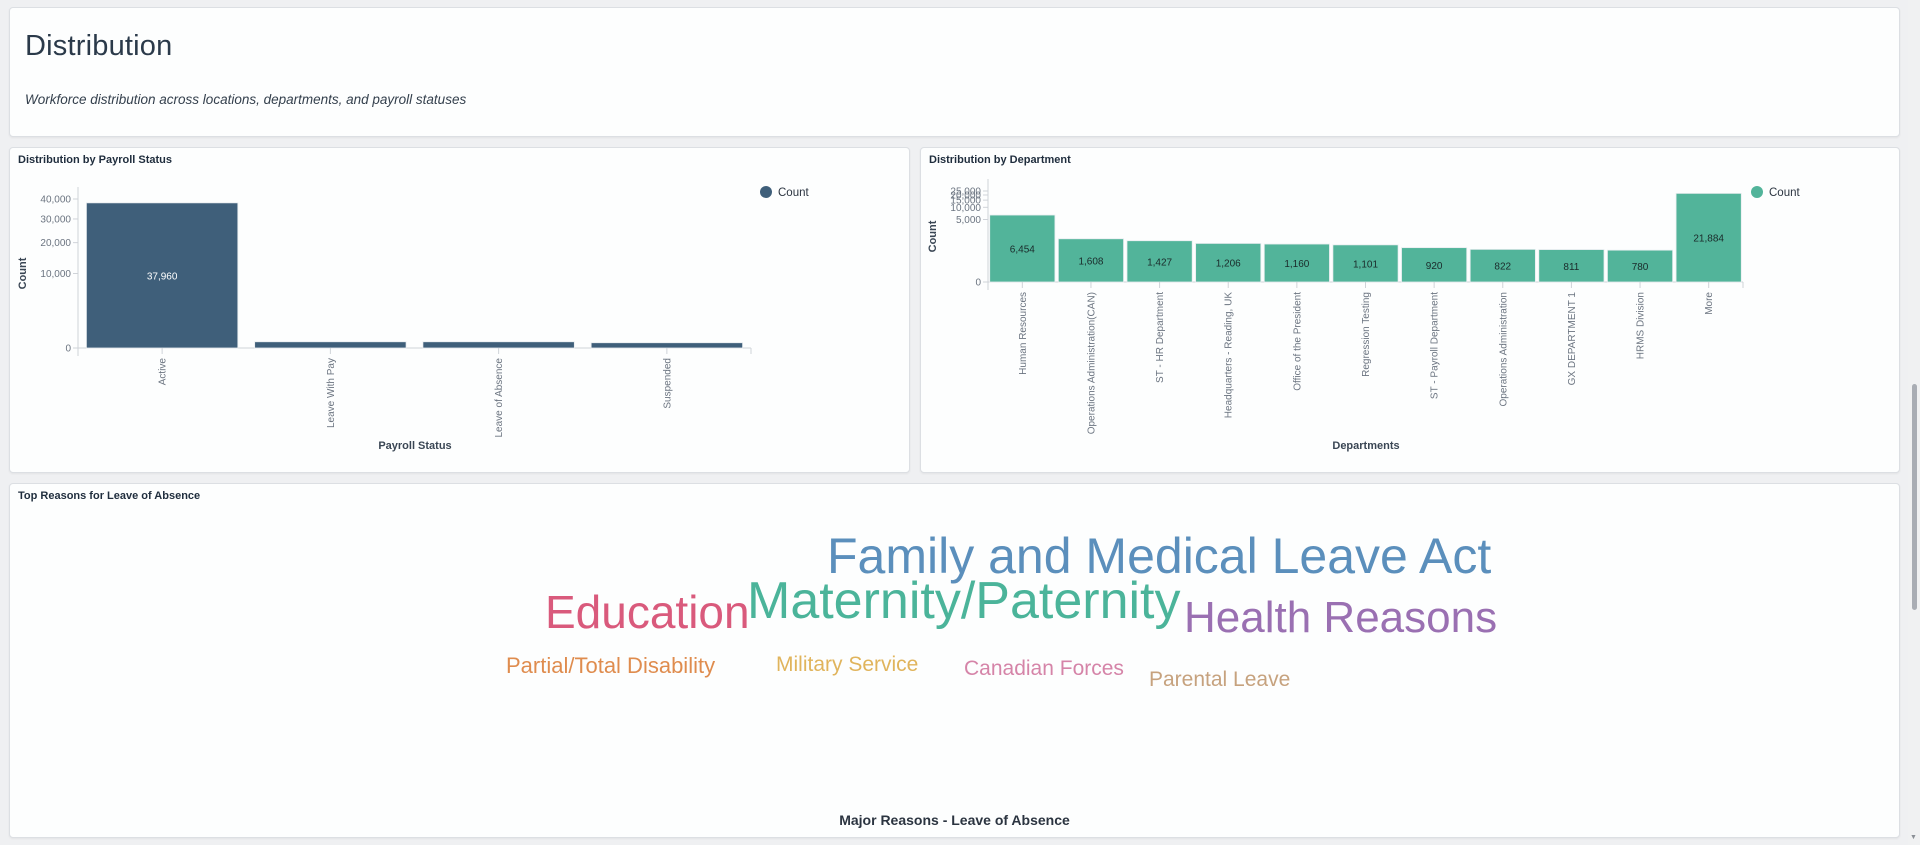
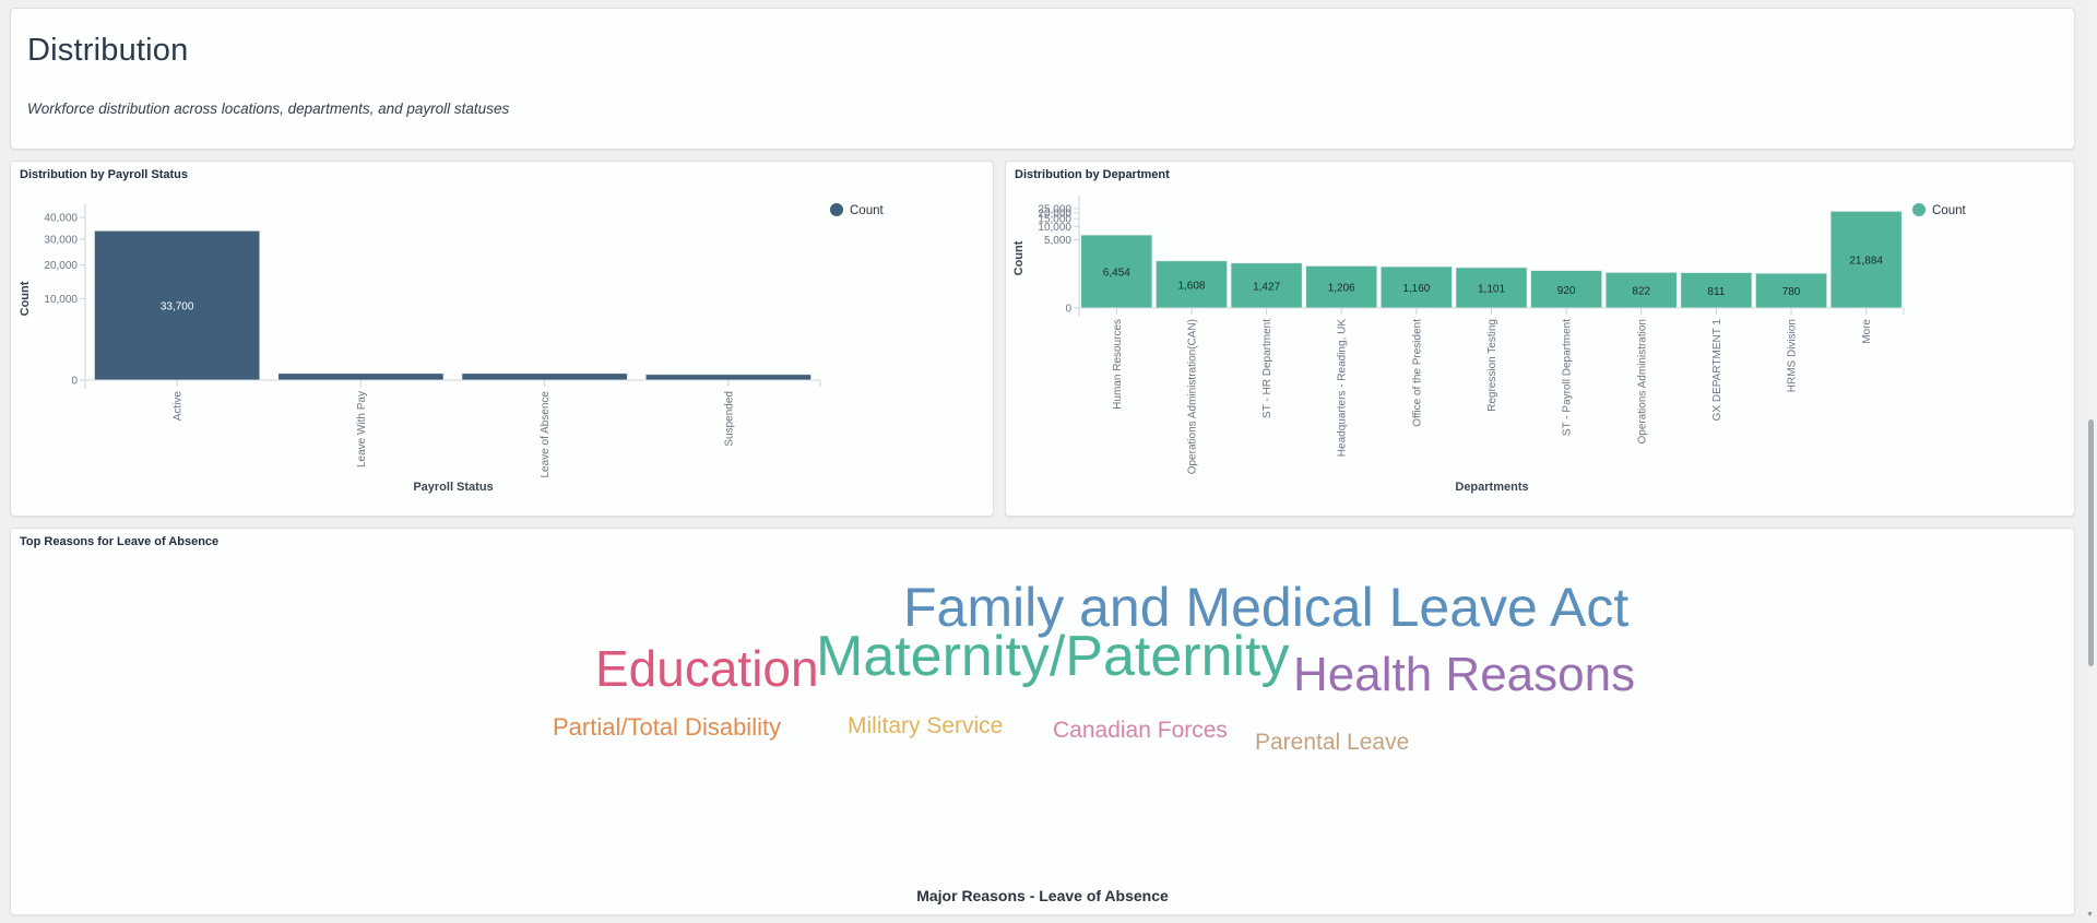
Distribution by Payroll Status/Active: 37,960 -> 33,700
